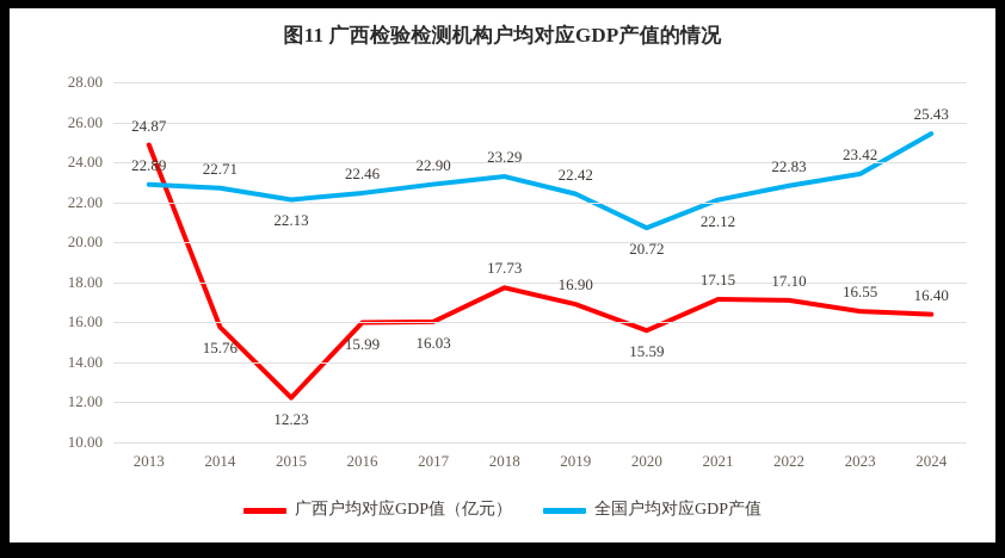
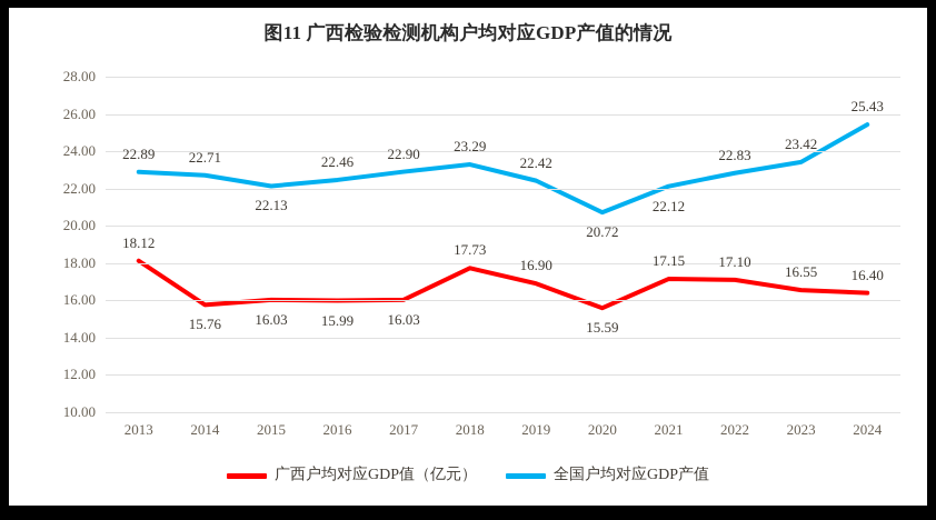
广西户均对应GDP值（亿元）/2013: 24.87 -> 18.12
广西户均对应GDP值（亿元）/2015: 12.23 -> 16.03
